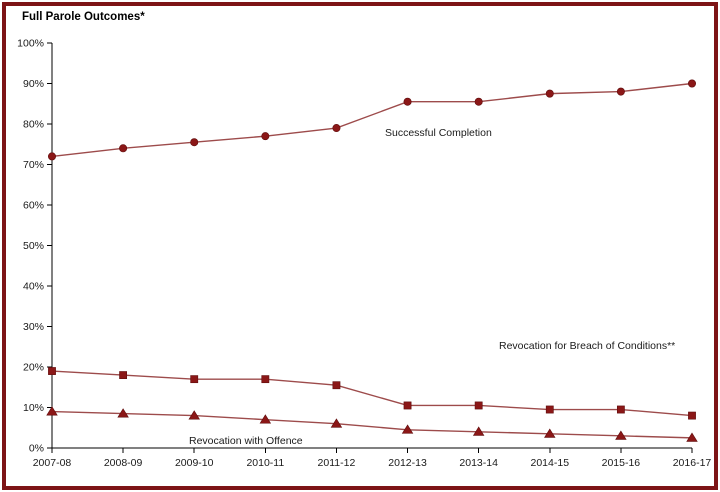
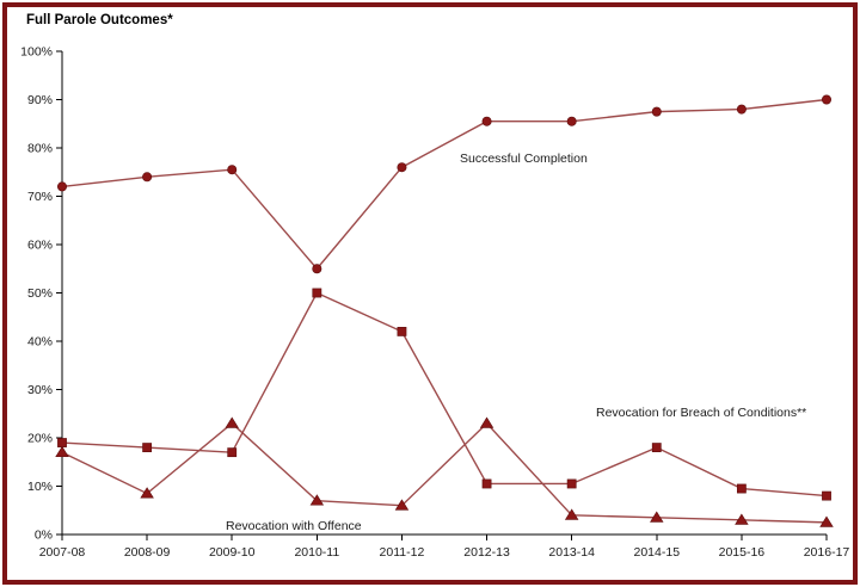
Revocation with Offence/2007-08: 9% -> 17%
Revocation with Offence/2009-10: 8% -> 23%
Successful Completion/2010-11: 77% -> 55%
Revocation for Breach of Conditions**/2010-11: 17% -> 50%
Successful Completion/2011-12: 79% -> 76%
Revocation for Breach of Conditions**/2011-12: 16% -> 42%
Revocation with Offence/2012-13: 4% -> 23%
Revocation for Breach of Conditions**/2014-15: 10% -> 18%
